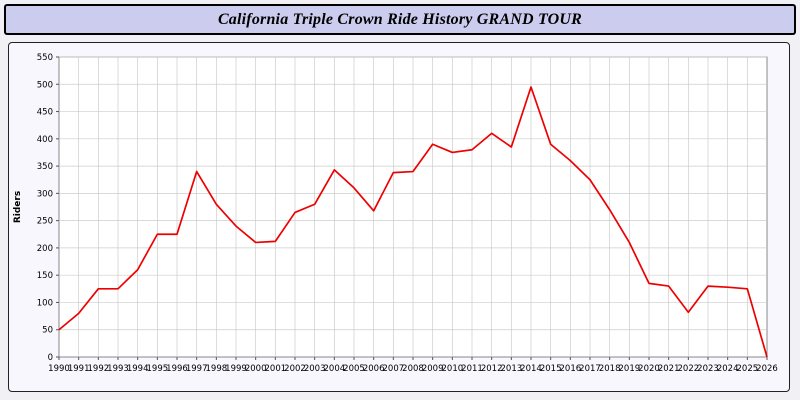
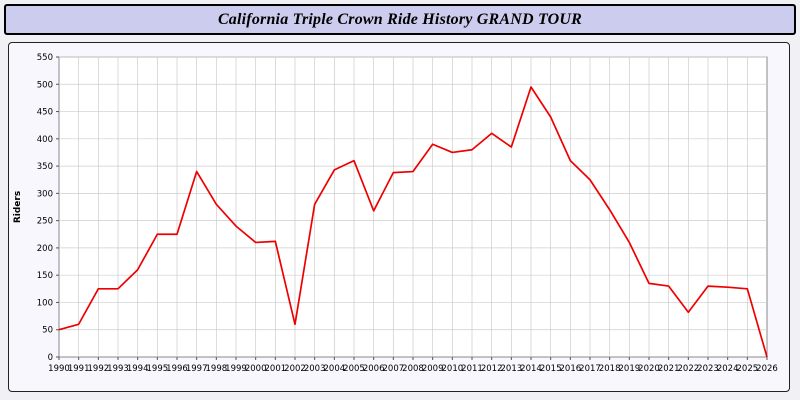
1991: 80 -> 60
2002: 260 -> 60
2005: 310 -> 360
2015: 390 -> 440
